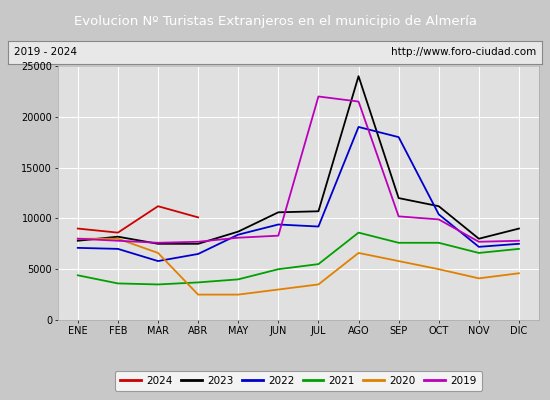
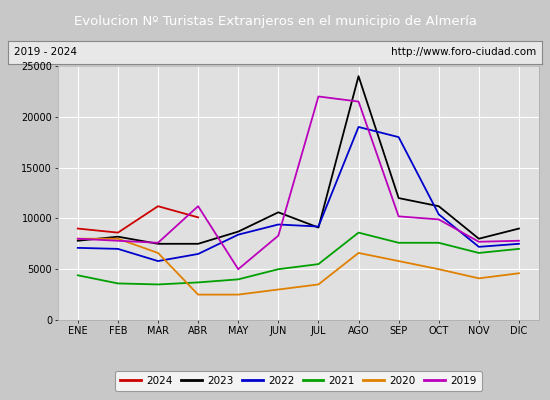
2019/ABR: 7700 -> 11200
2019/MAY: 8100 -> 5000
2023/JUL: 10700 -> 9100
